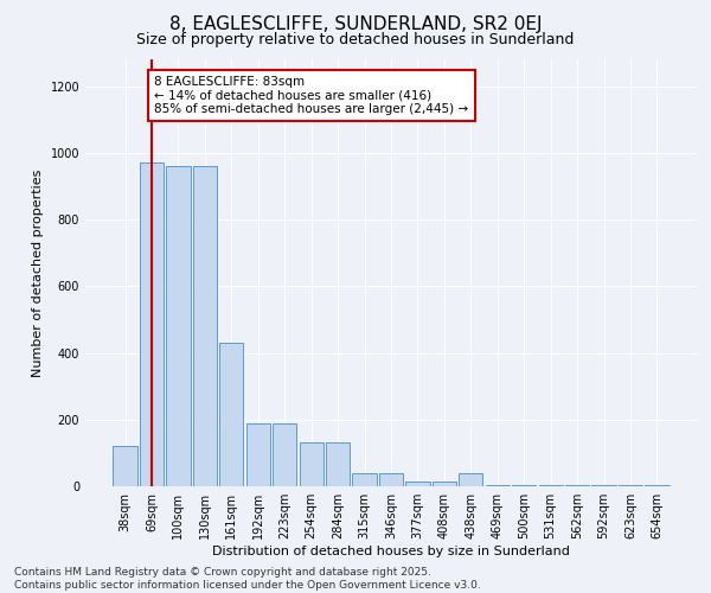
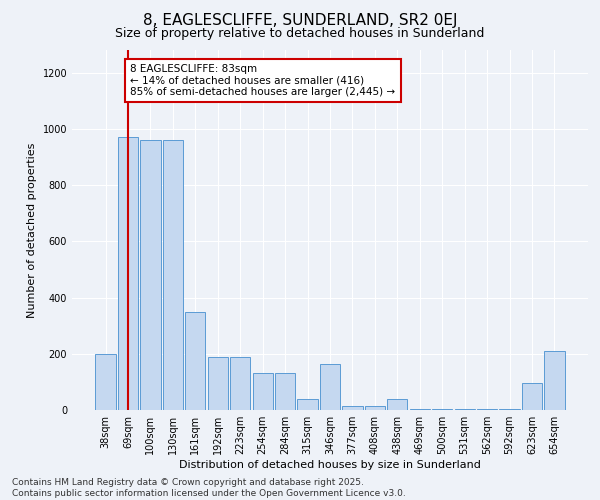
38sqm: 120 -> 200
161sqm: 430 -> 350
346sqm: 40 -> 165
623sqm: 5 -> 95
654sqm: 3 -> 210
